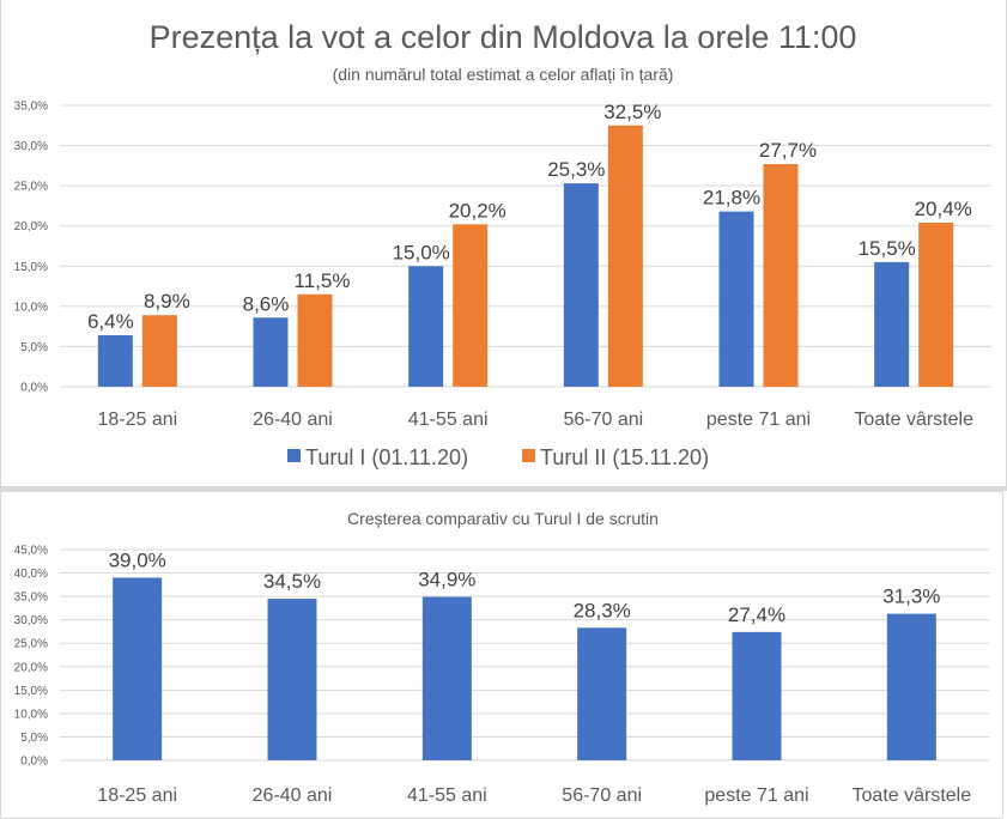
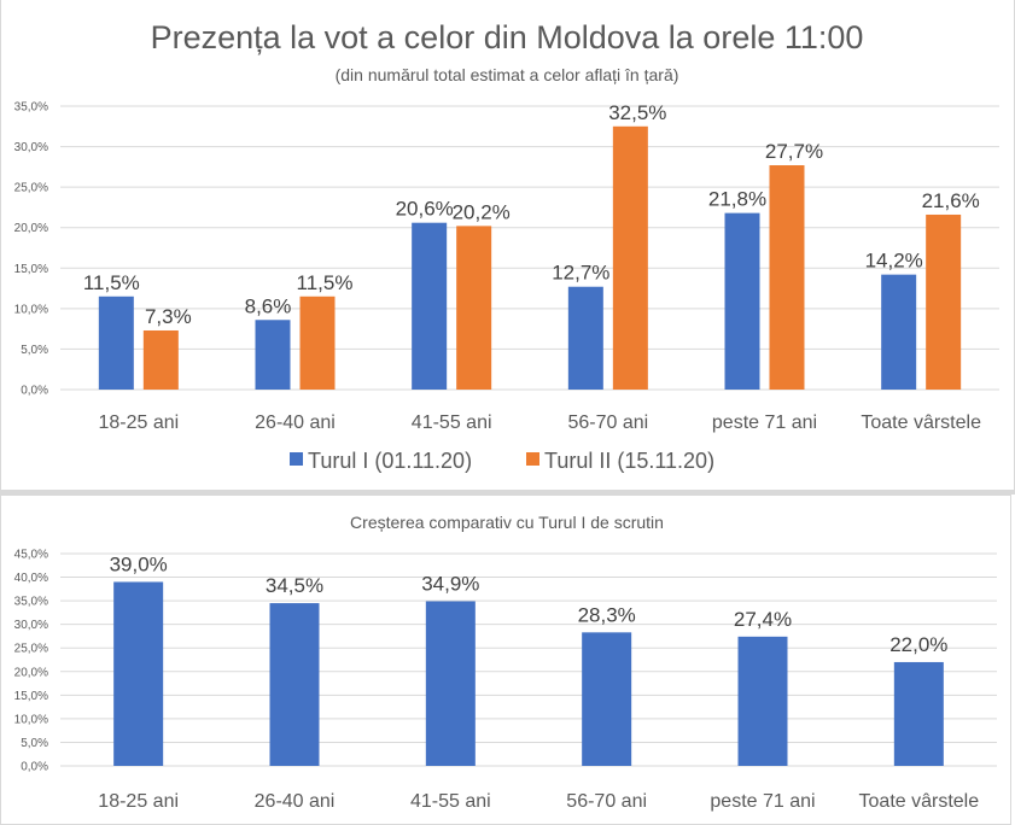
Prezența la vot a celor din Moldova la orele 11:00/Turul I (01.11.20)/18-25 ani: 6,4% -> 11,5%
Prezența la vot a celor din Moldova la orele 11:00/Turul II (15.11.20)/18-25 ani: 8,9% -> 7,3%
Prezența la vot a celor din Moldova la orele 11:00/Turul I (01.11.20)/41-55 ani: 15,0% -> 20,6%
Prezența la vot a celor din Moldova la orele 11:00/Turul I (01.11.20)/56-70 ani: 25,3% -> 12,7%
Prezența la vot a celor din Moldova la orele 11:00/Turul I (01.11.20)/Toate vârstele: 15,5% -> 14,2%
Prezența la vot a celor din Moldova la orele 11:00/Turul II (15.11.20)/Toate vârstele: 20,4% -> 21,6%
Creșterea comparativ cu Turul I de scrutin/Toate vârstele: 31,3% -> 22,0%
